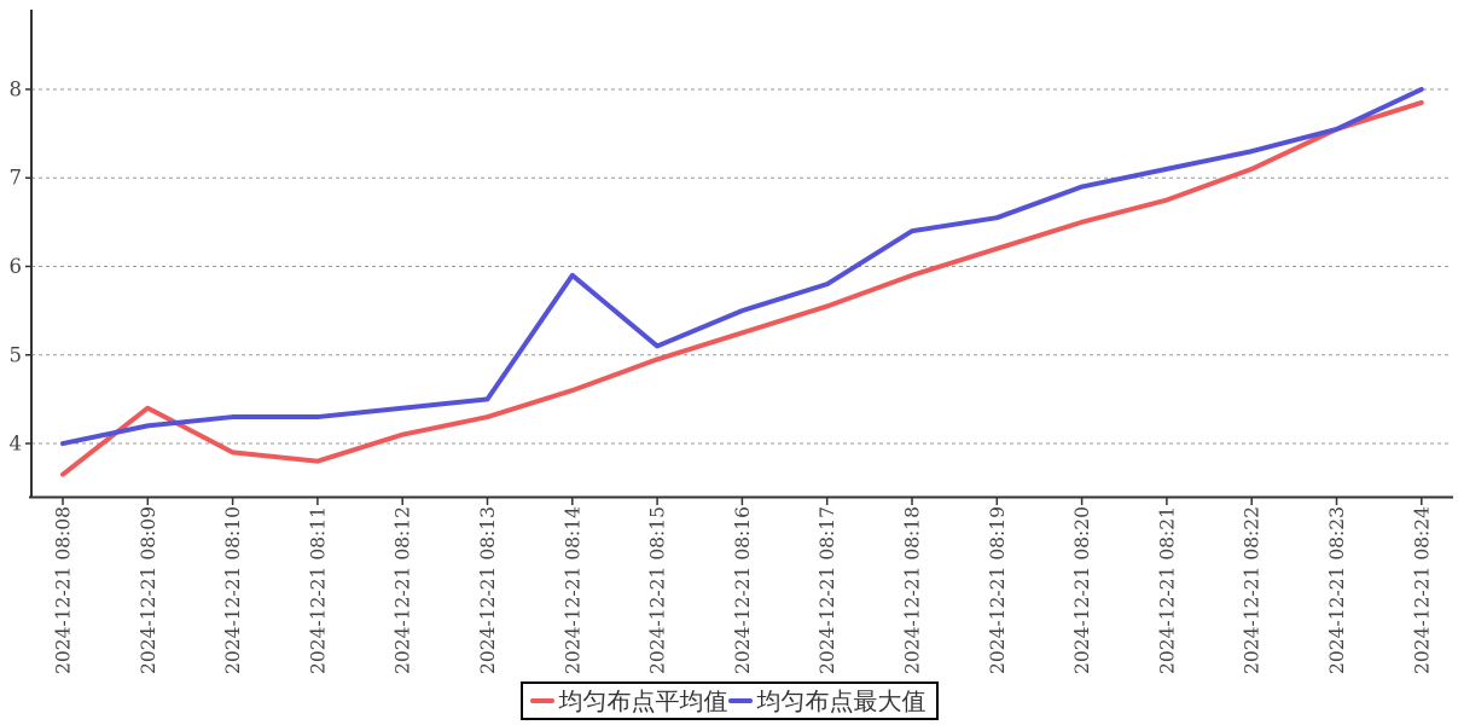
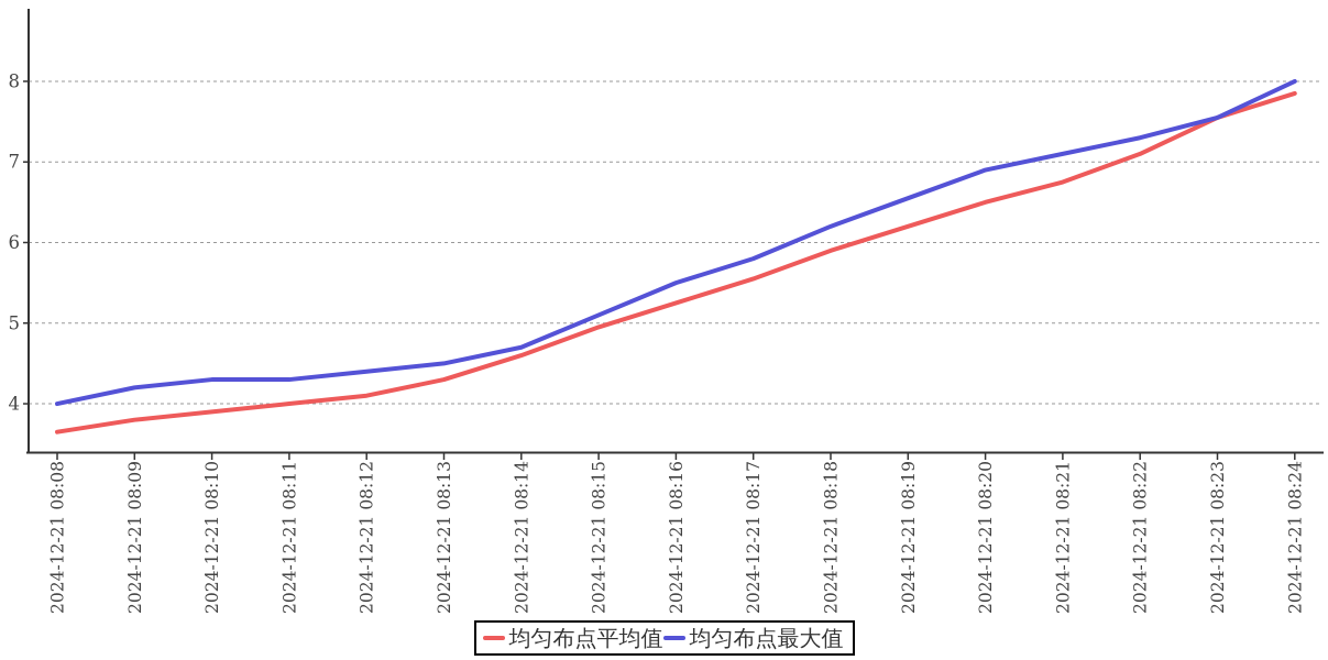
均匀布点平均值/2024-12-21 08:09: 4.4 -> 3.8
均匀布点平均值/2024-12-21 08:11: 3.8 -> 4.0
均匀布点最大值/2024-12-21 08:14: 5.9 -> 4.7
均匀布点最大值/2024-12-21 08:18: 6.4 -> 6.2
